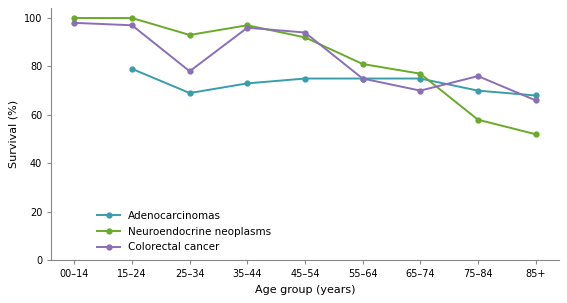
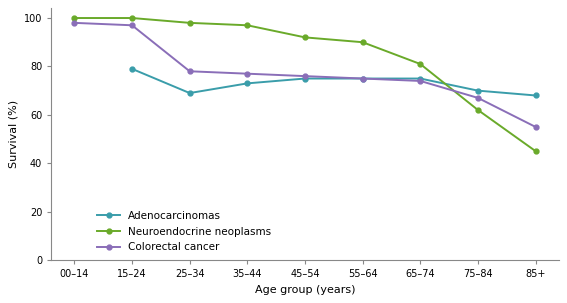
Neuroendocrine neoplasms/25–34: 93 -> 98
Colorectal cancer/35–44: 96 -> 77
Colorectal cancer/45–54: 94 -> 76
Neuroendocrine neoplasms/55–64: 81 -> 90
Neuroendocrine neoplasms/65–74: 77 -> 81
Colorectal cancer/65–74: 70 -> 74
Neuroendocrine neoplasms/75–84: 58 -> 62
Colorectal cancer/75–84: 76 -> 67
Neuroendocrine neoplasms/85+: 52 -> 45
Colorectal cancer/85+: 66 -> 55
